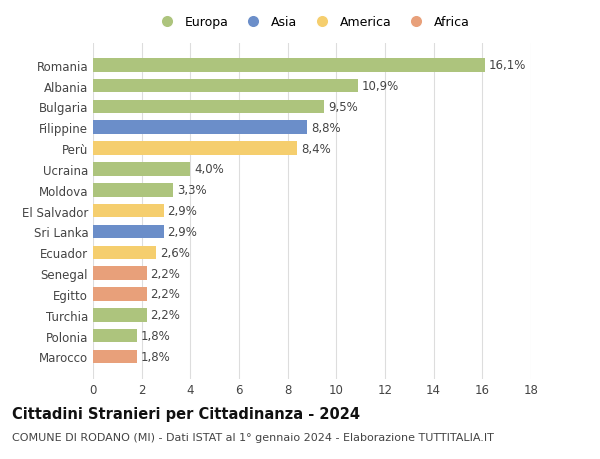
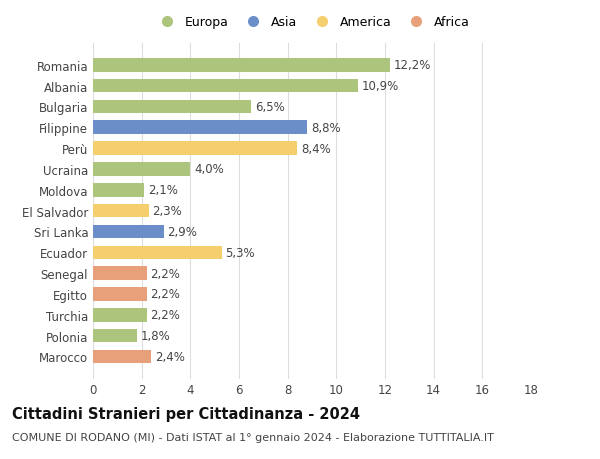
Romania: 16,1% -> 12,2%
Bulgaria: 9,5% -> 6,5%
Moldova: 3,3% -> 2,1%
El Salvador: 2,9% -> 2,3%
Ecuador: 2,6% -> 5,3%
Marocco: 1,8% -> 2,4%
